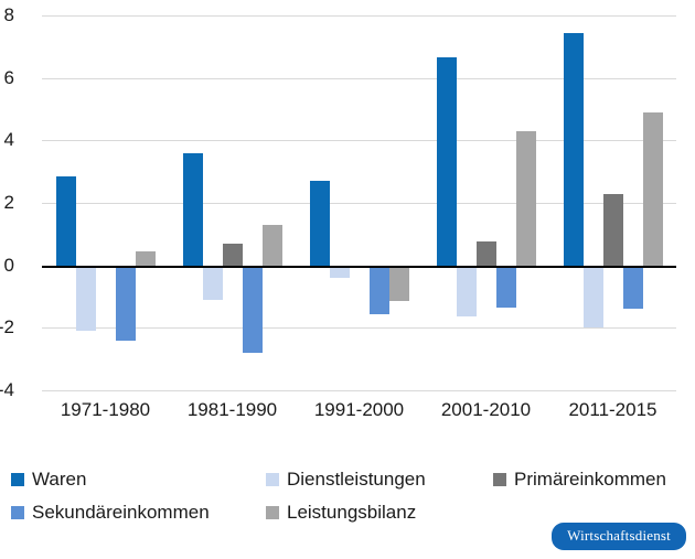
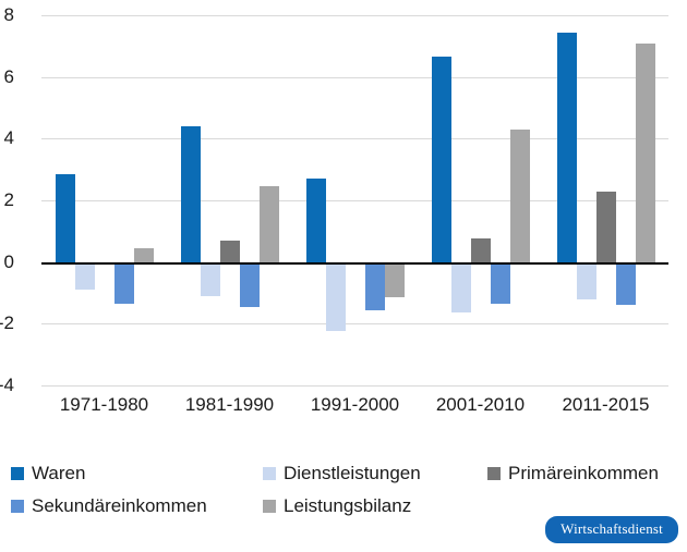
Dienstleistungen/1971-1980: -2.1 -> -0.9
Sekundäreinkommen/1971-1980: -2.4 -> -1.4
Waren/1981-1990: 3.6 -> 4.4
Sekundäreinkommen/1981-1990: -2.8 -> -1.4
Leistungsbilanz/1981-1990: 1.3 -> 2.5
Dienstleistungen/1991-2000: -0.4 -> -2.2
Dienstleistungen/2011-2015: -2.0 -> -1.2
Leistungsbilanz/2011-2015: 4.9 -> 7.1
